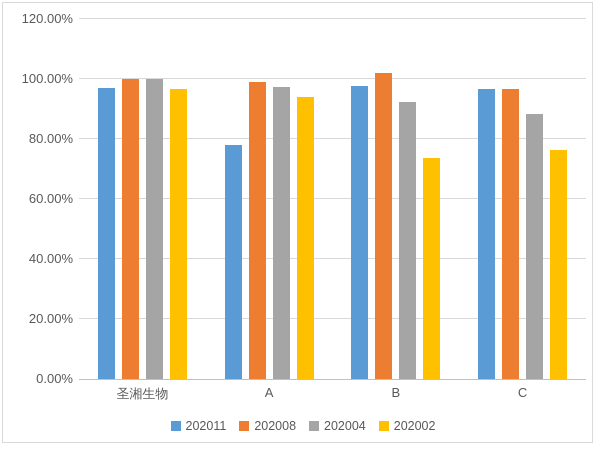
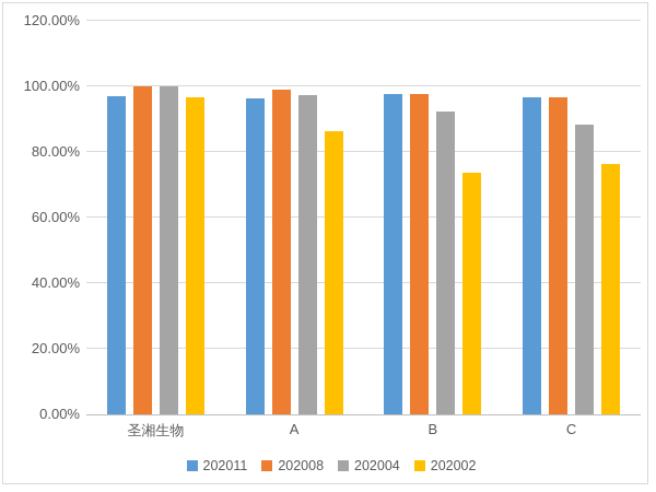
202011/A: 78% -> 96%
202002/A: 94% -> 86%
202008/B: 102% -> 98%
